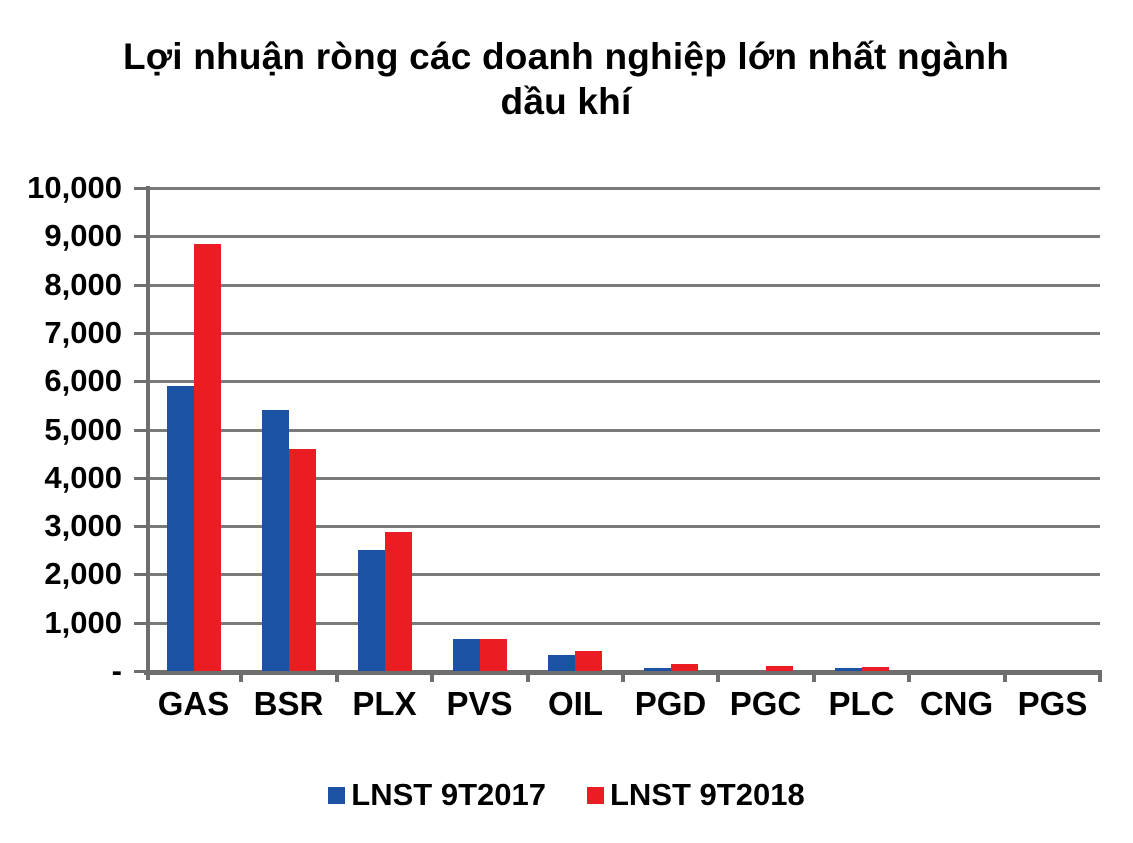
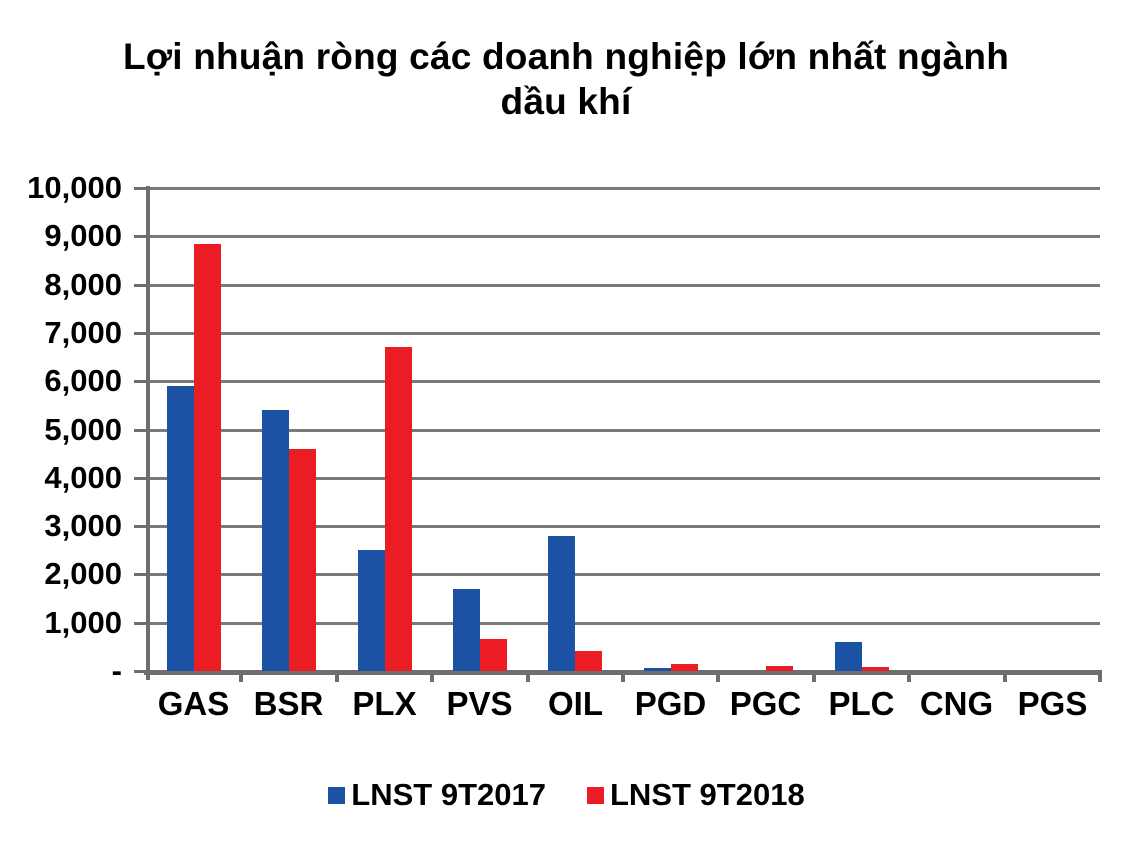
LNST 9T2018/PLX: 2900 -> 6700
LNST 9T2017/PVS: 700 -> 1700
LNST 9T2017/OIL: 300 -> 2800
LNST 9T2017/PLC: 100 -> 600
